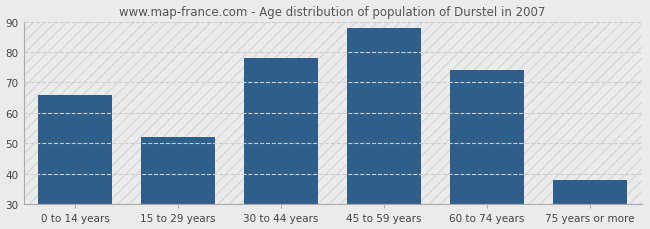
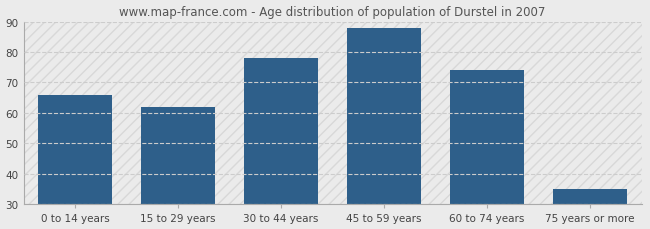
15 to 29 years: 52 -> 62
75 years or more: 38 -> 35
